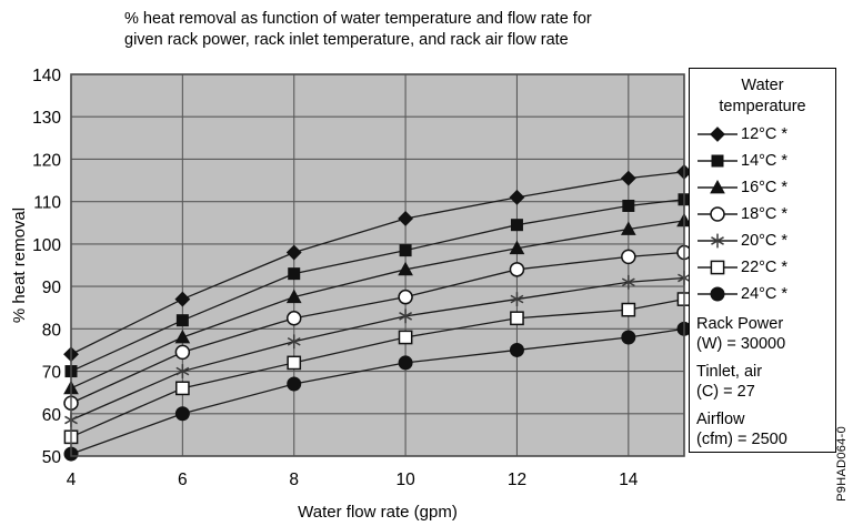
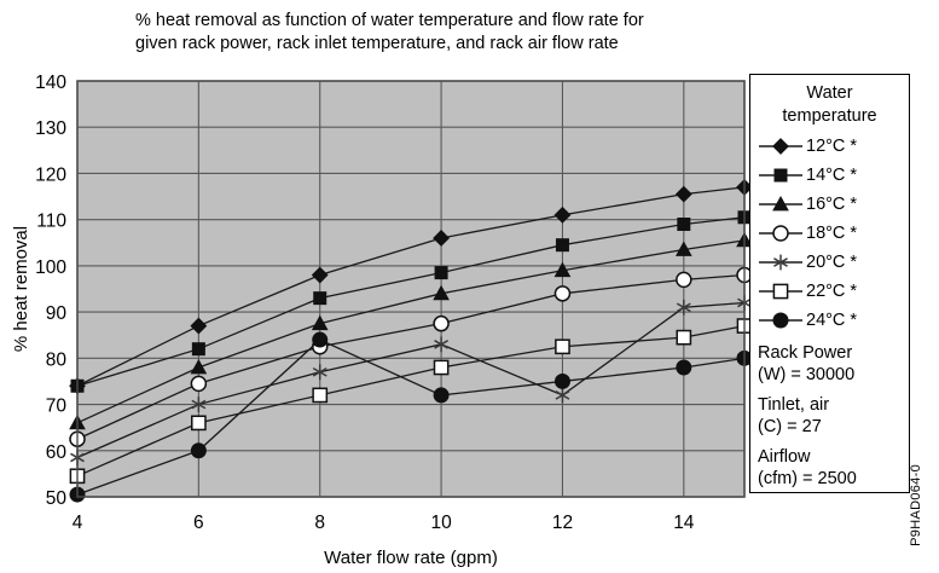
14°C */4: 70 -> 74
24°C */8: 67 -> 84
20°C */12: 87 -> 72
